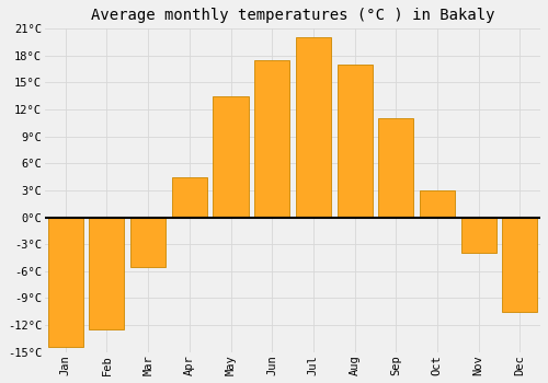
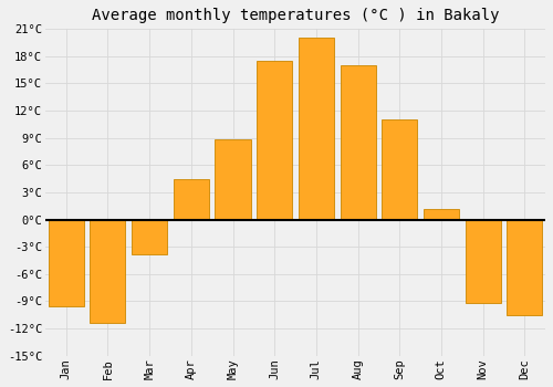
Jan: -14.5°C -> -9.6°C
Feb: -12.5°C -> -11.4°C
Mar: -5.5°C -> -3.8°C
May: 13.5°C -> 8.8°C
Oct: 3.0°C -> 1.2°C
Nov: -4.0°C -> -9.2°C
